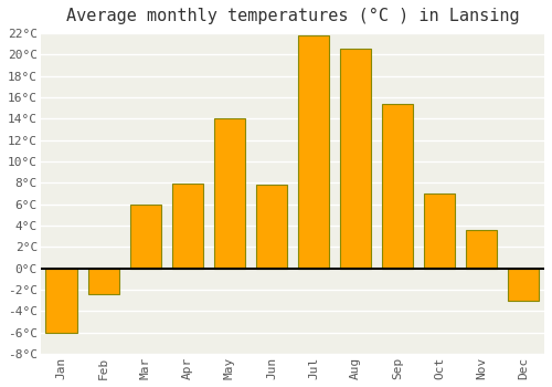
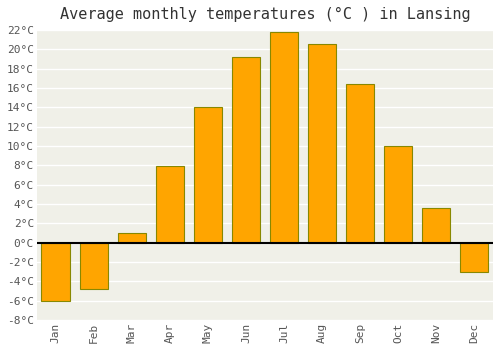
Feb: -2.4°C -> -4.8°C
Mar: 6.0°C -> 1.0°C
Jun: 7.8°C -> 19.2°C
Sep: 15.4°C -> 16.4°C
Oct: 7.0°C -> 10.0°C
